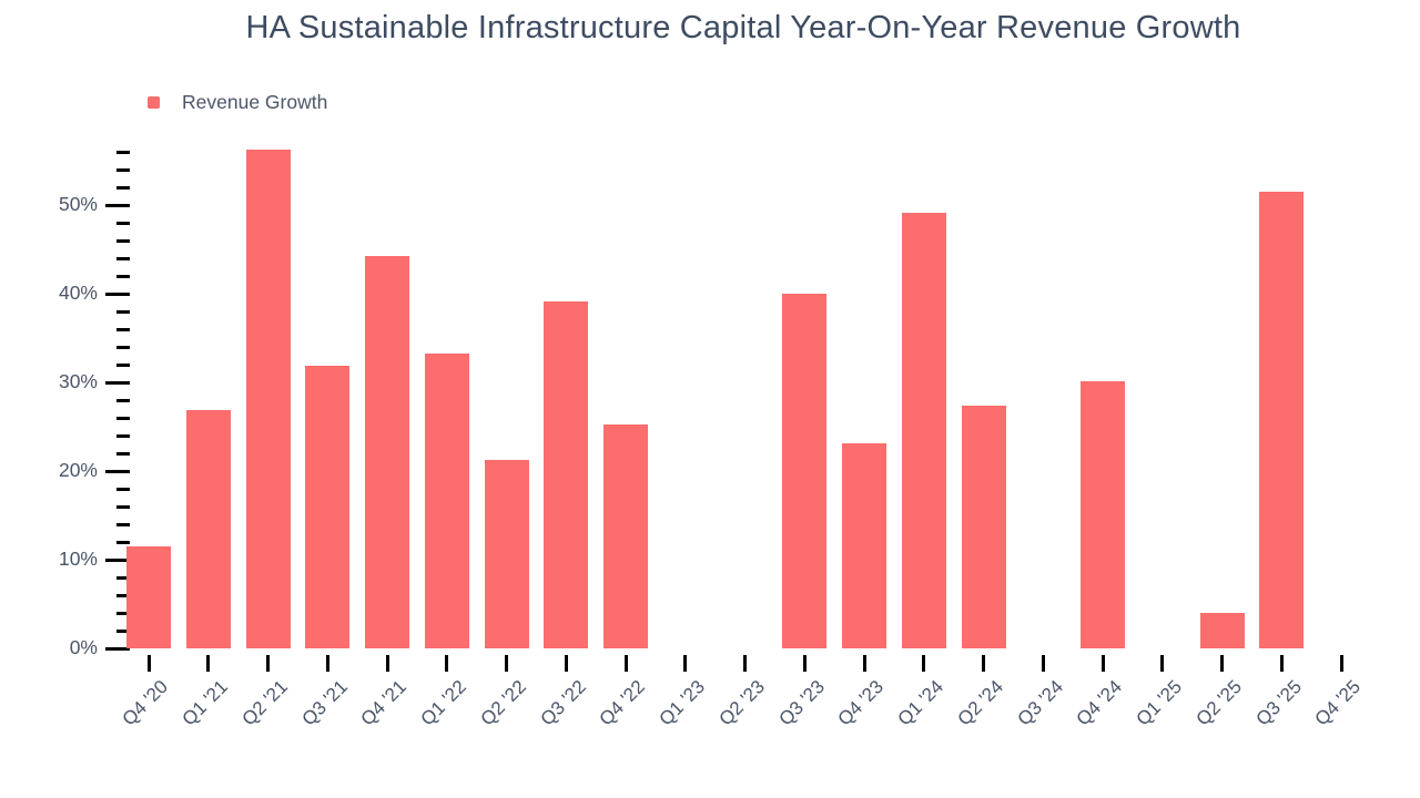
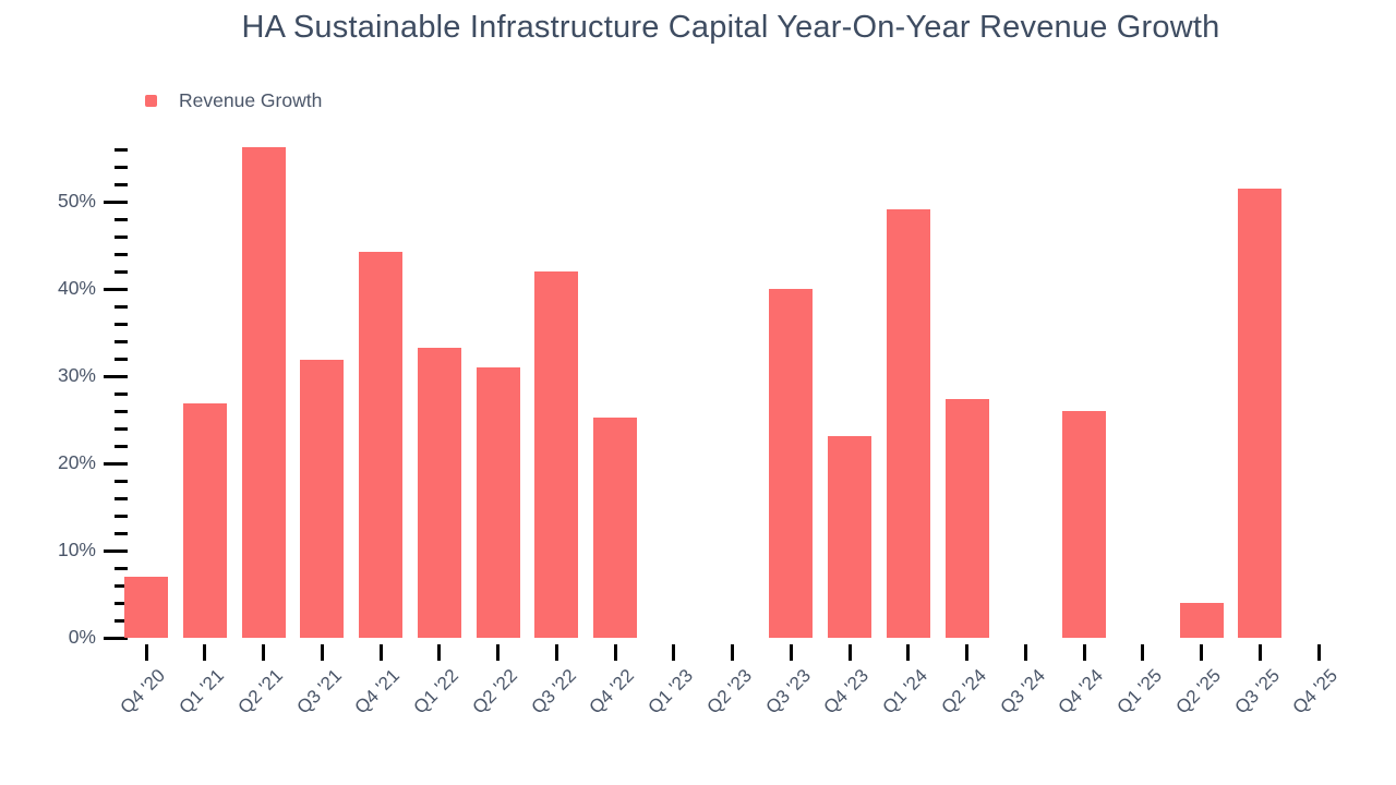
Q4 '20: 12% -> 7%
Q2 '22: 21% -> 31%
Q3 '22: 39% -> 42%
Q4 '24: 30% -> 26%
